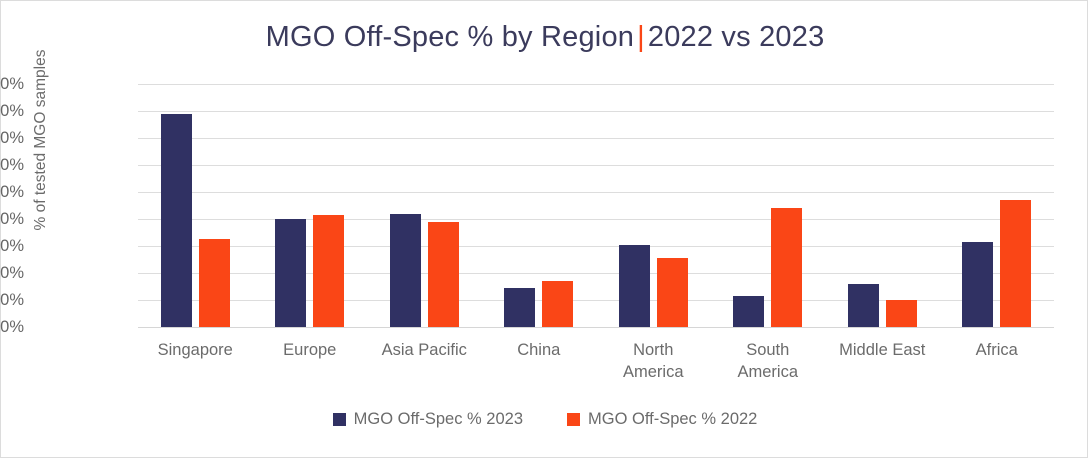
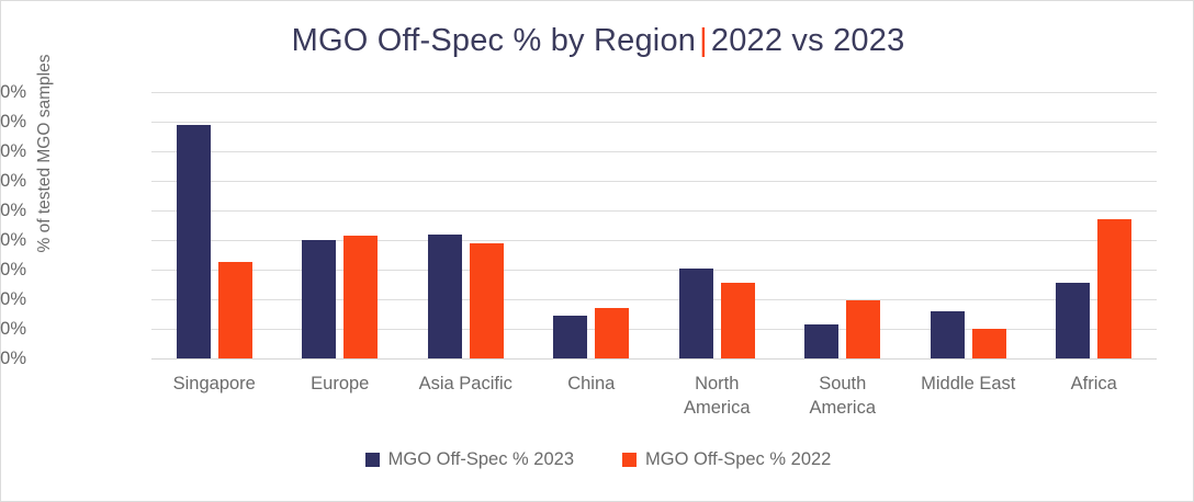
MGO Off-Spec % 2022/South America: 8,8% -> 3,9%
MGO Off-Spec % 2023/Africa: 6,3% -> 5,1%
